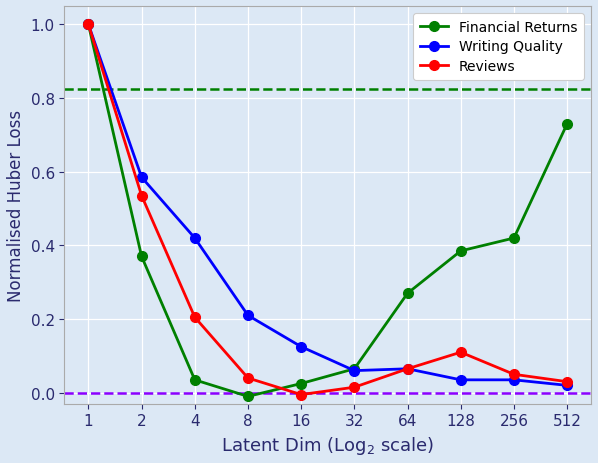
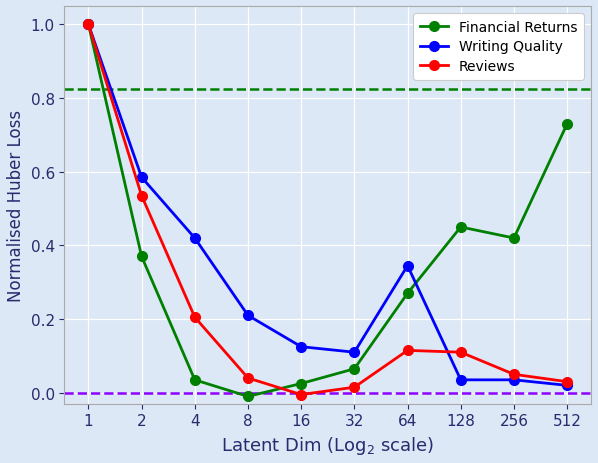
Writing Quality/32: 0.060 -> 0.110
Writing Quality/64: 0.065 -> 0.345
Reviews/64: 0.065 -> 0.115
Financial Returns/128: 0.385 -> 0.450
